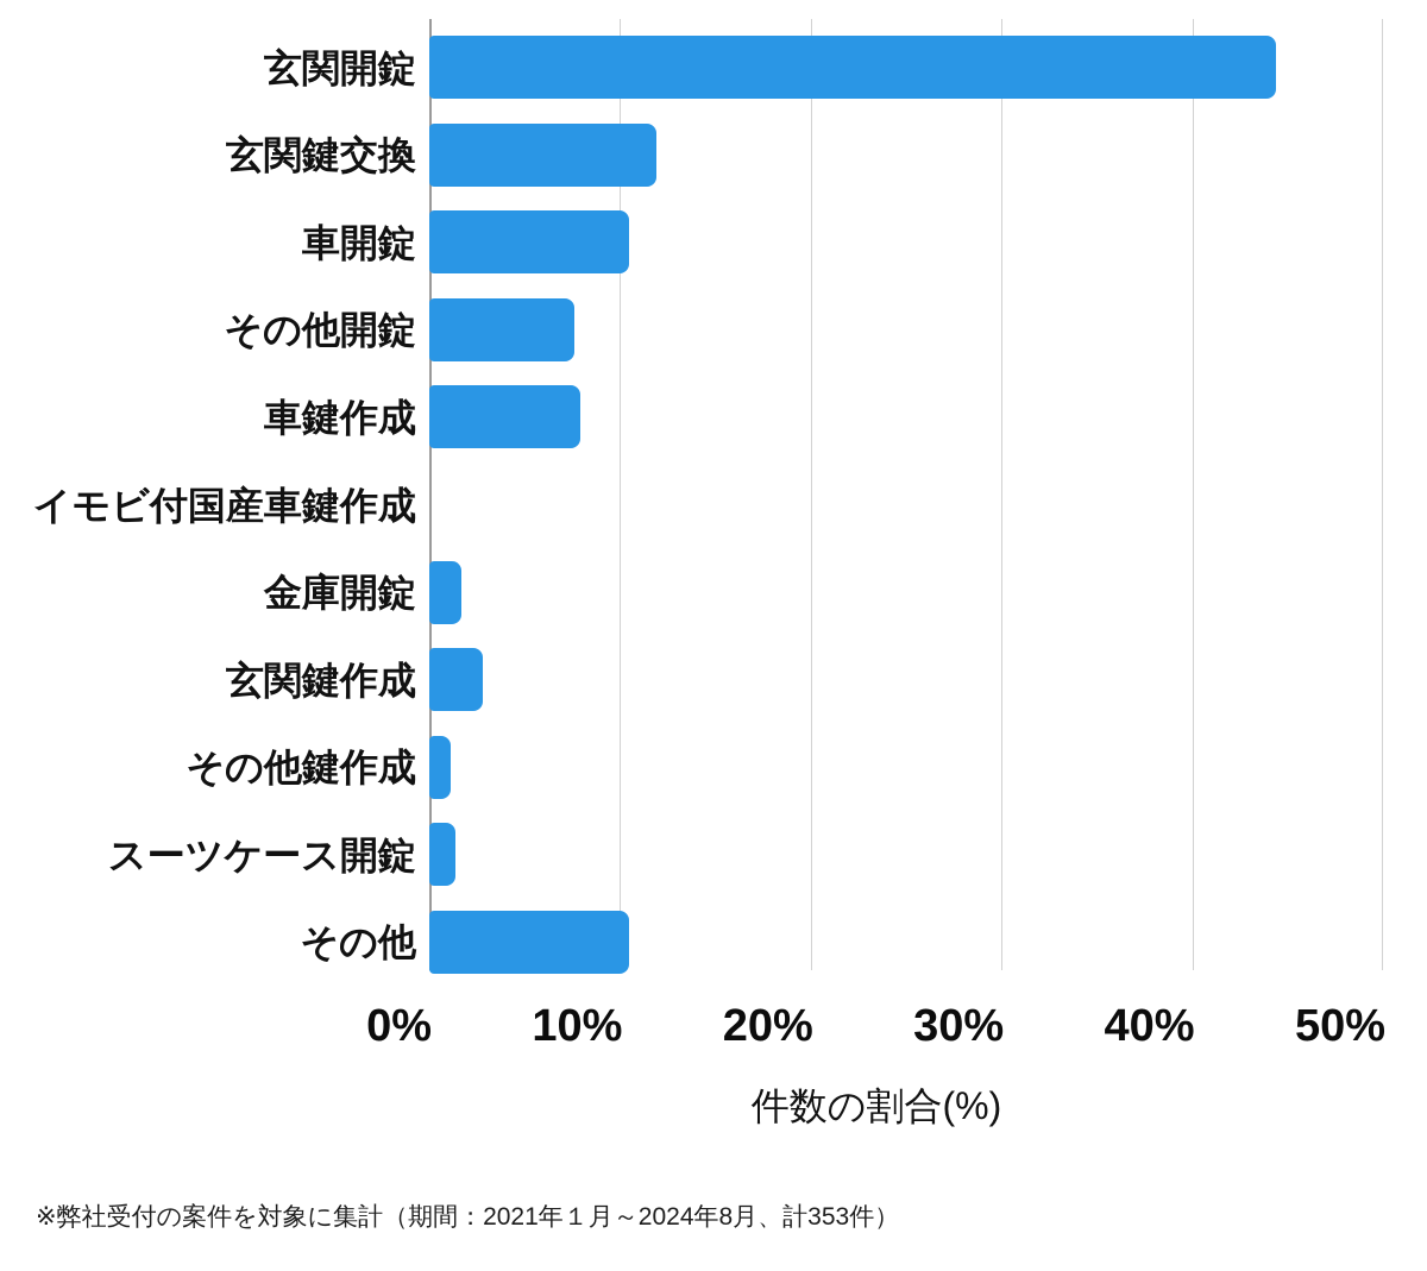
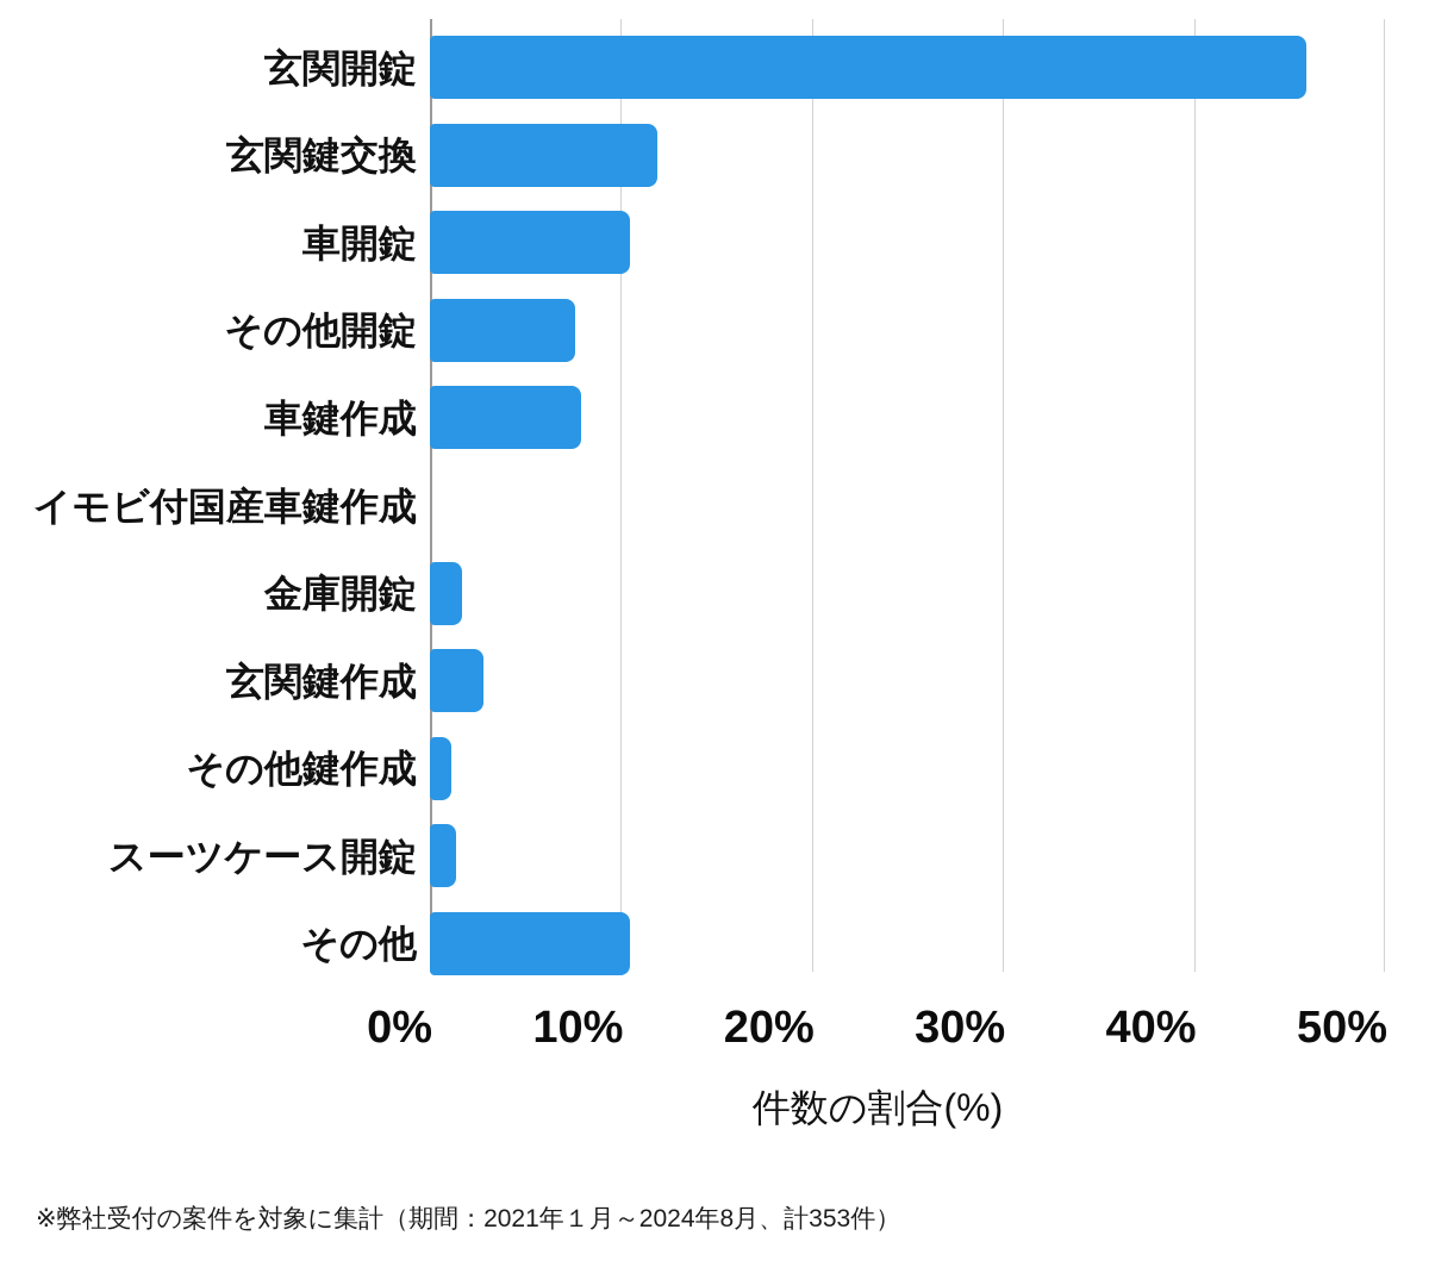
玄関開錠: 44.4% -> 45.9%
